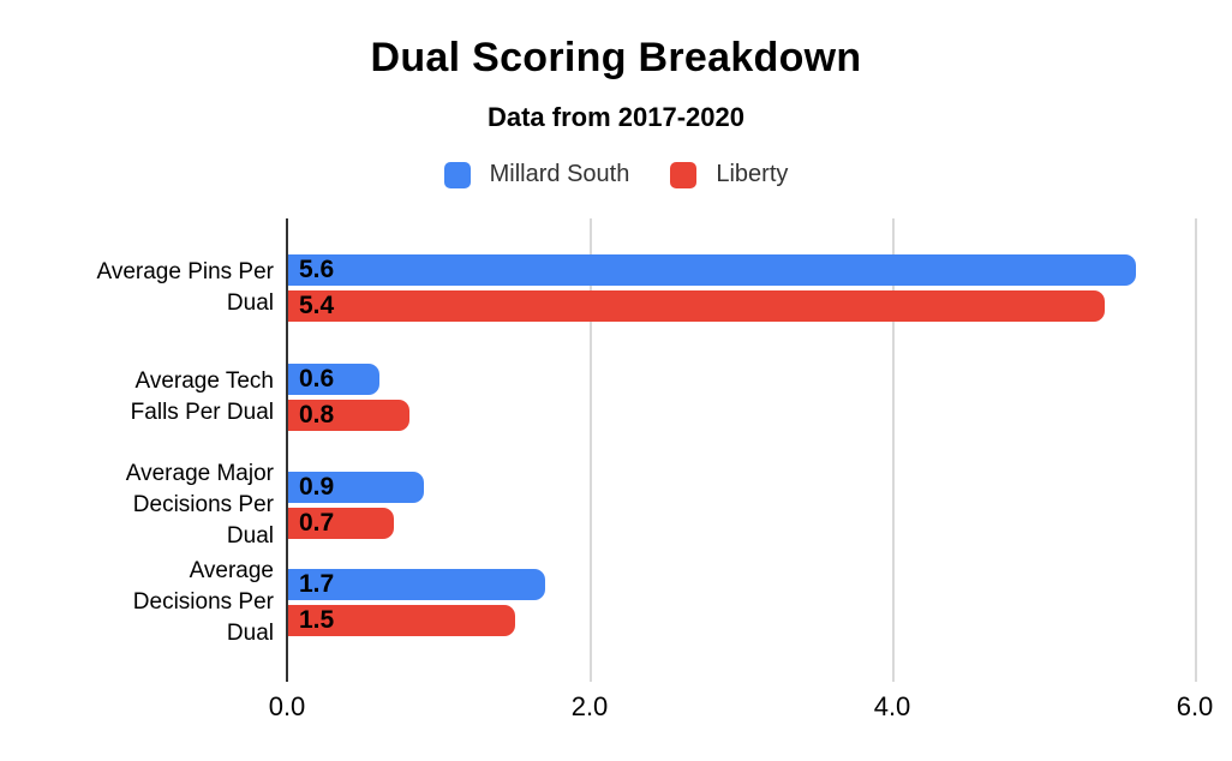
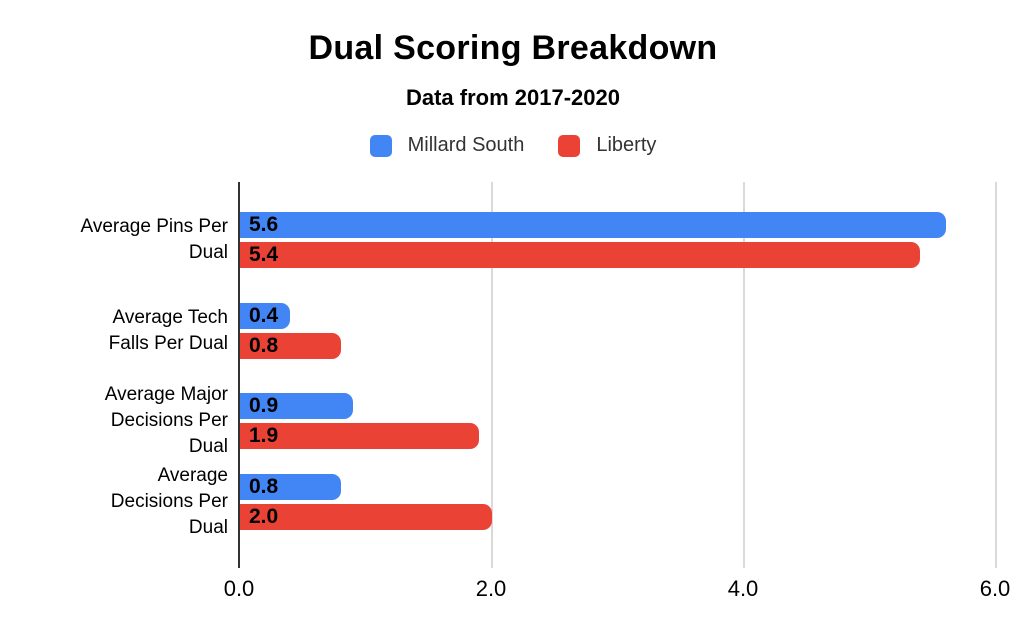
Millard South/Average Tech Falls Per Dual: 0.6 -> 0.4
Liberty/Average Major Decisions Per Dual: 0.7 -> 1.9
Millard South/Average Decisions Per Dual: 1.7 -> 0.8
Liberty/Average Decisions Per Dual: 1.5 -> 2.0
